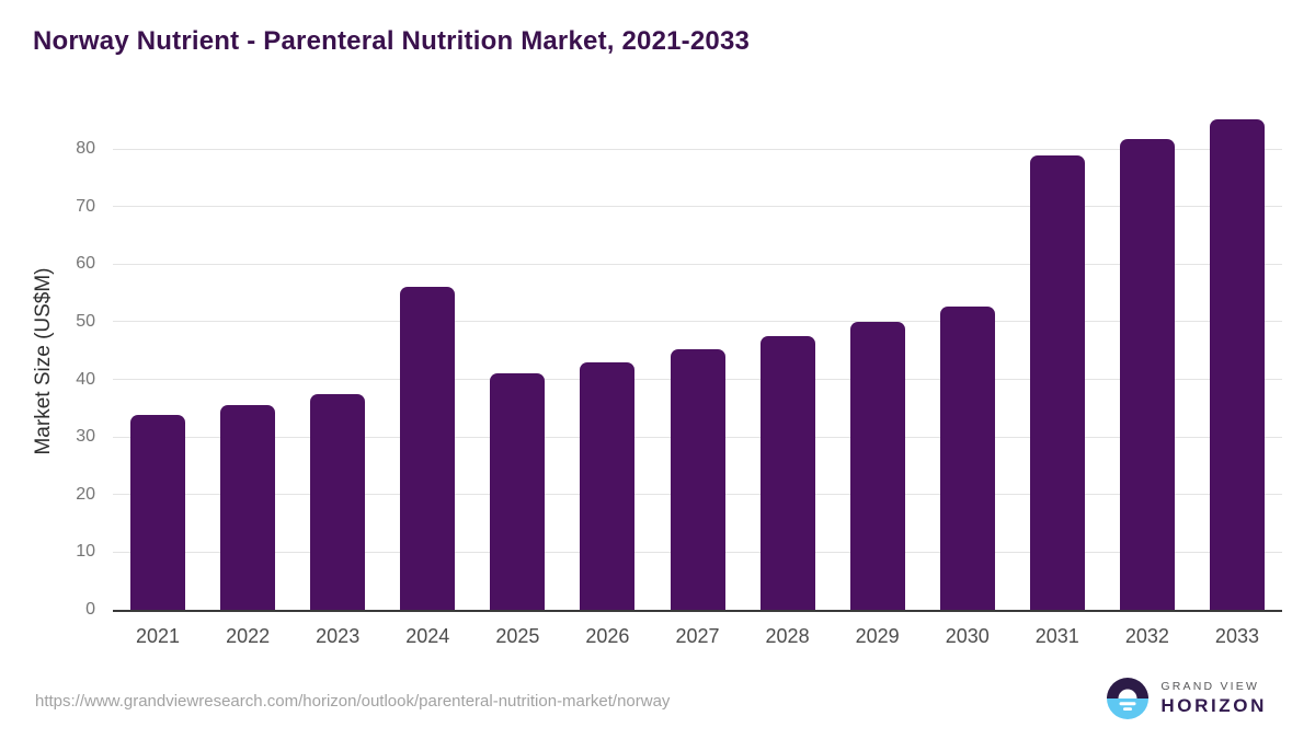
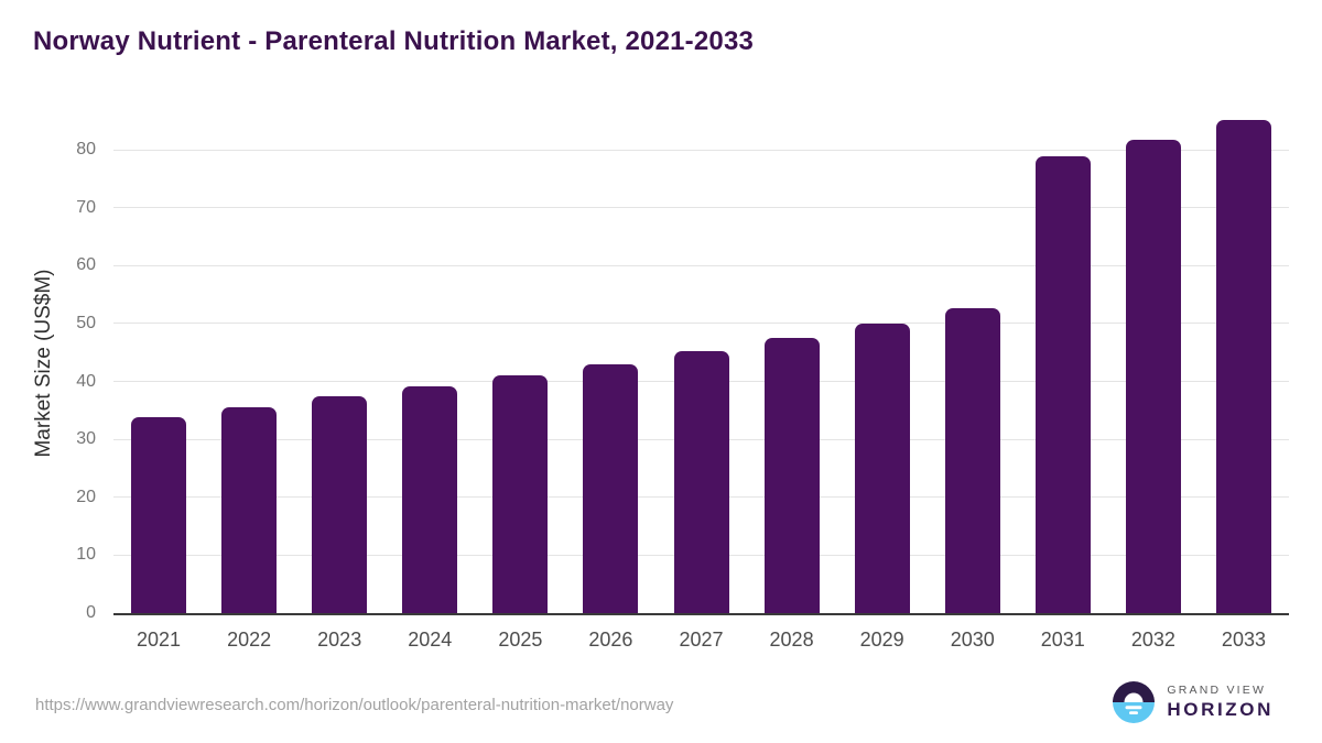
2024: 56 -> 39
